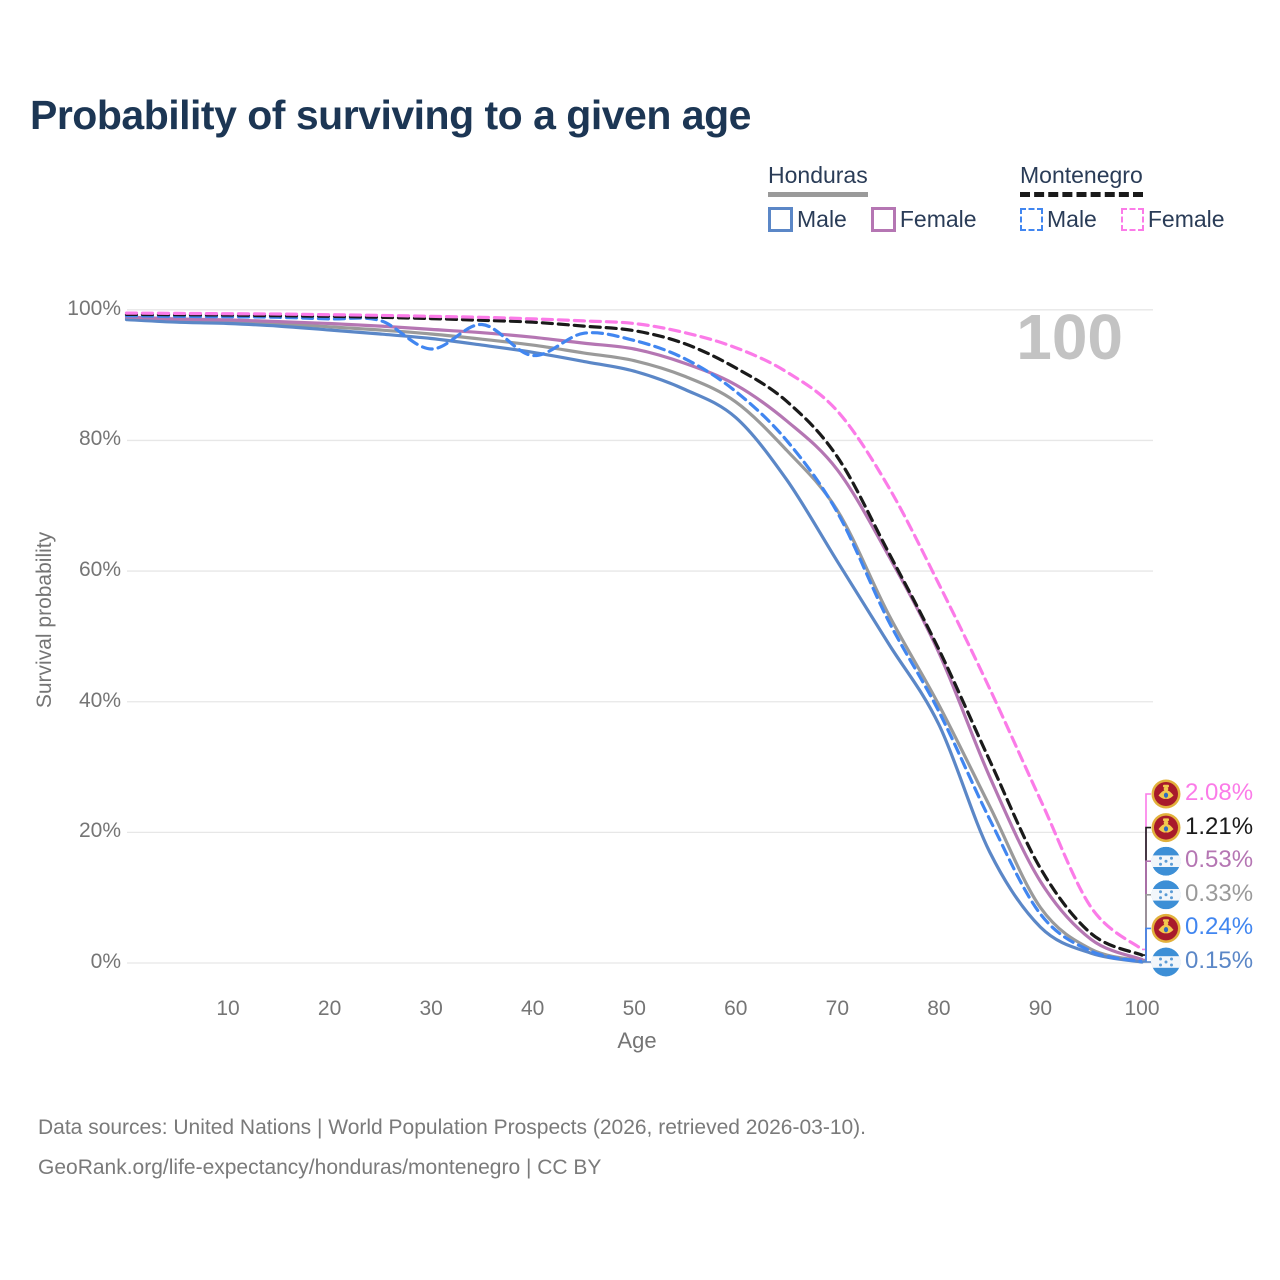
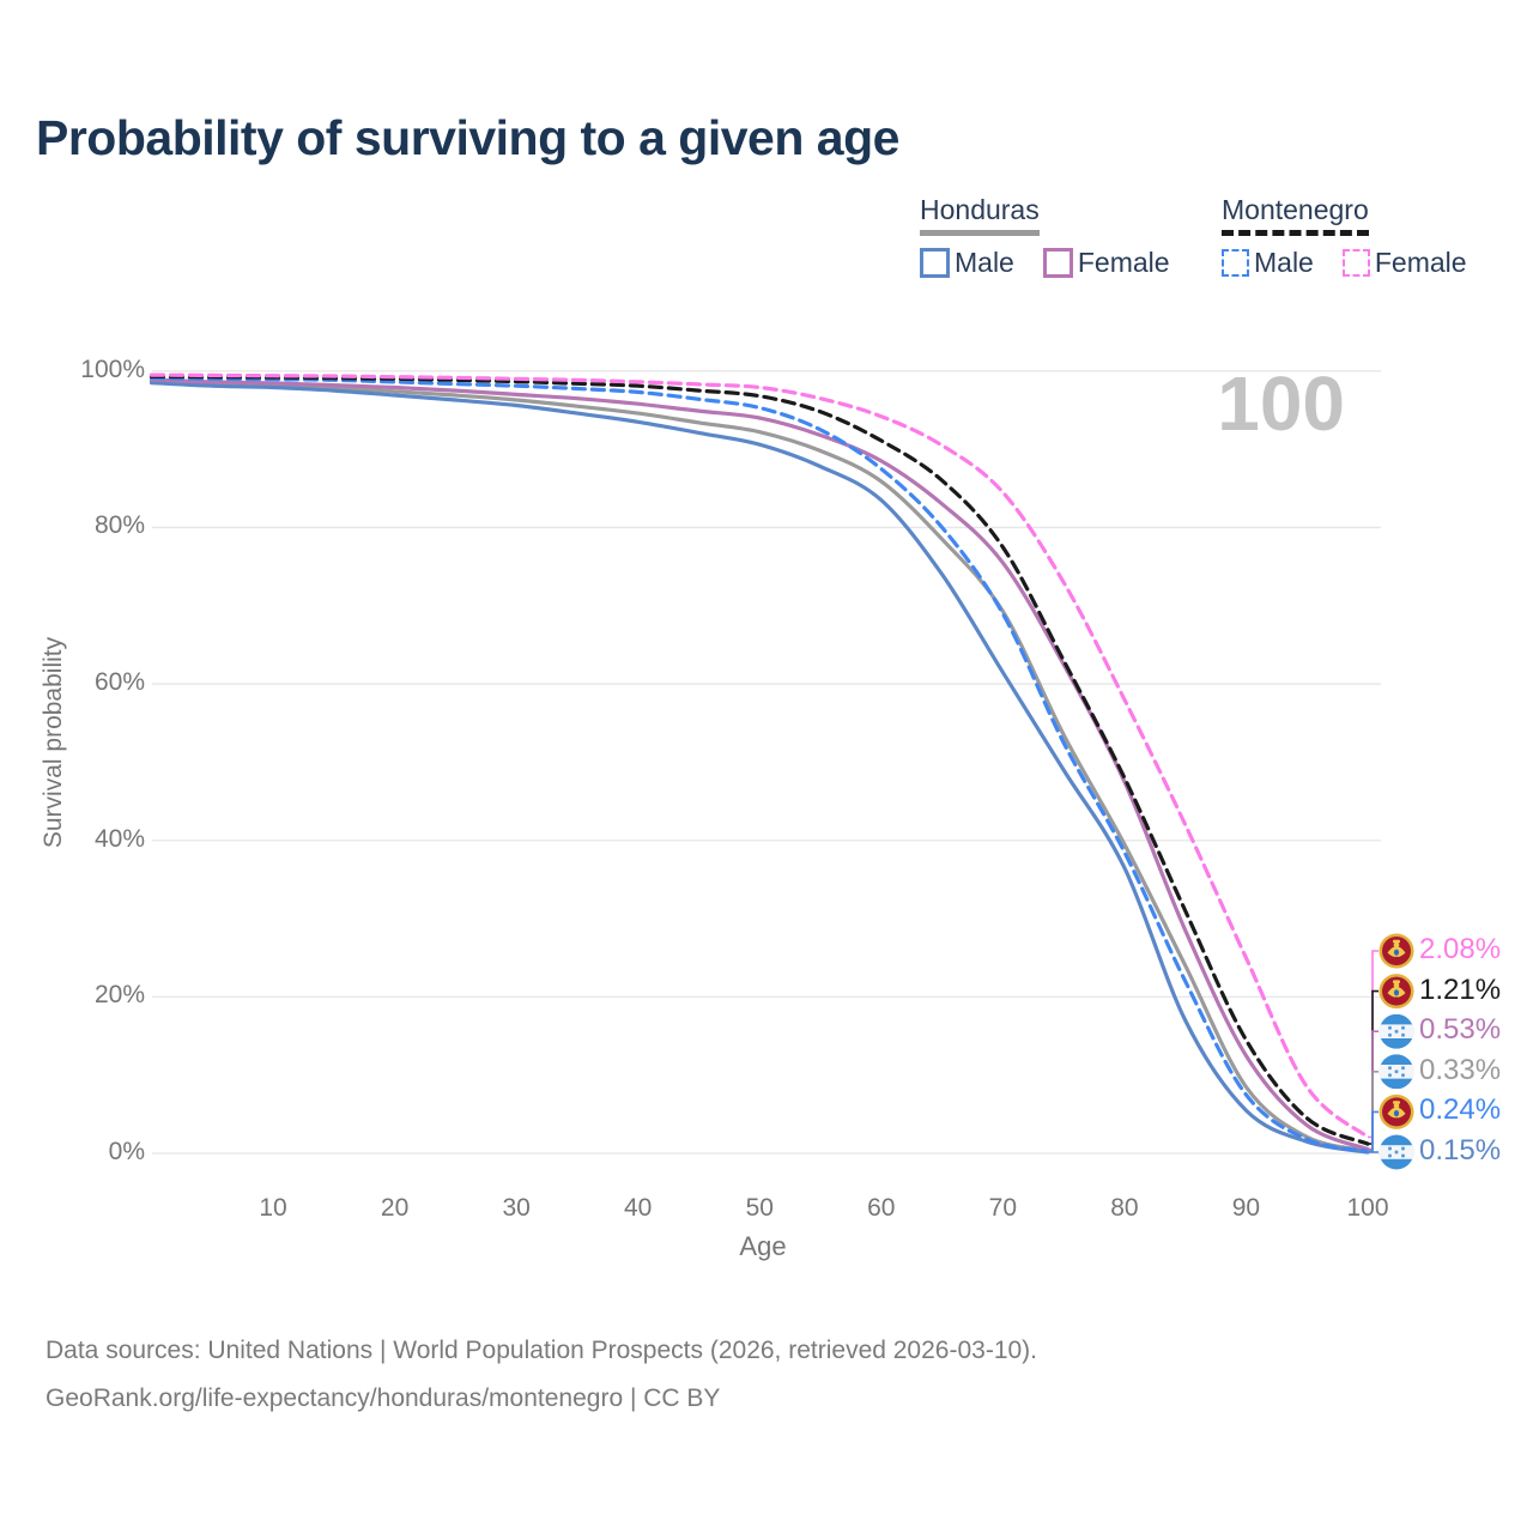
Montenegro Male/30: 94% -> 98%
Montenegro Male/40: 93% -> 97%
